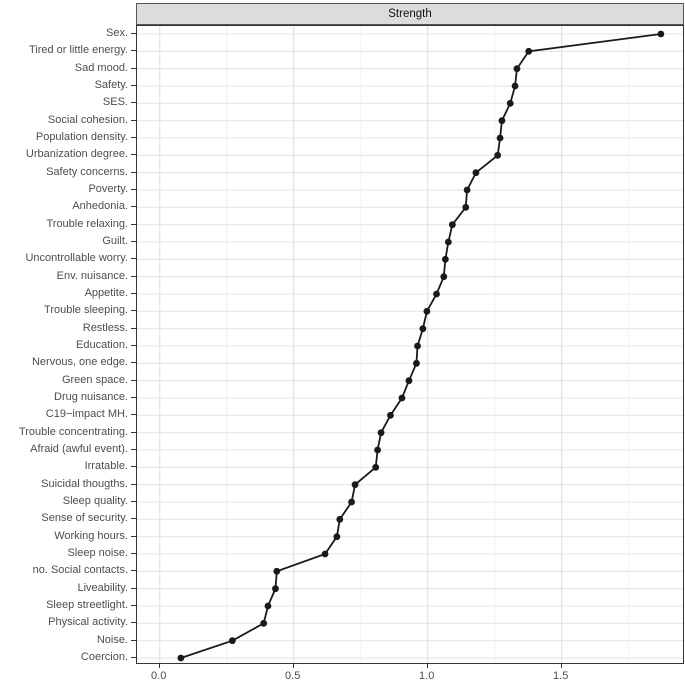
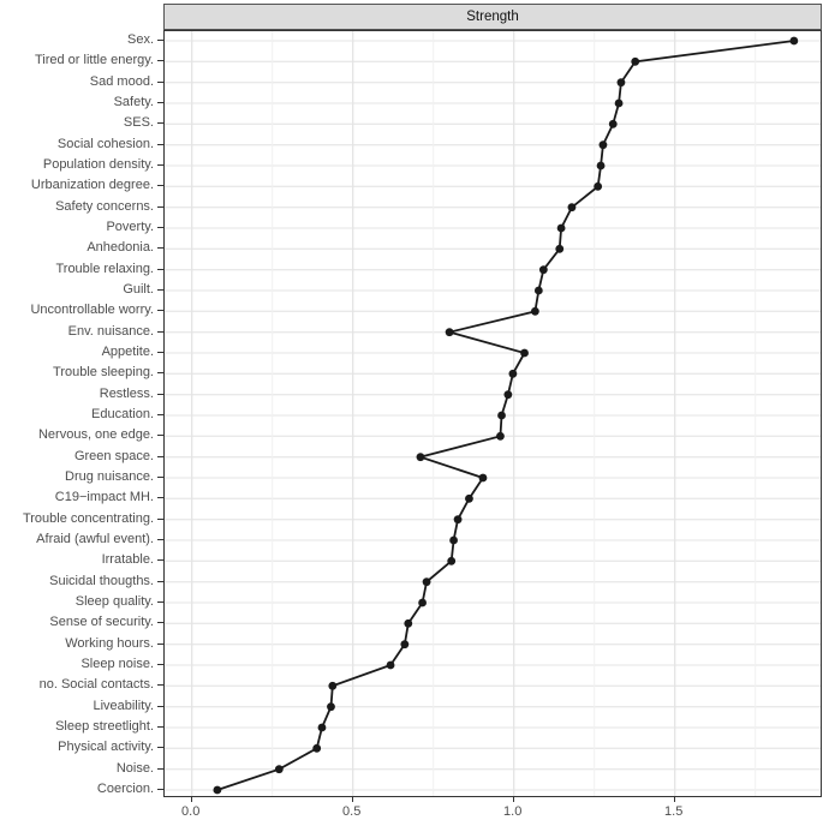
Env. nuisance.: 1.06 -> 0.80
Green space.: 0.93 -> 0.71
